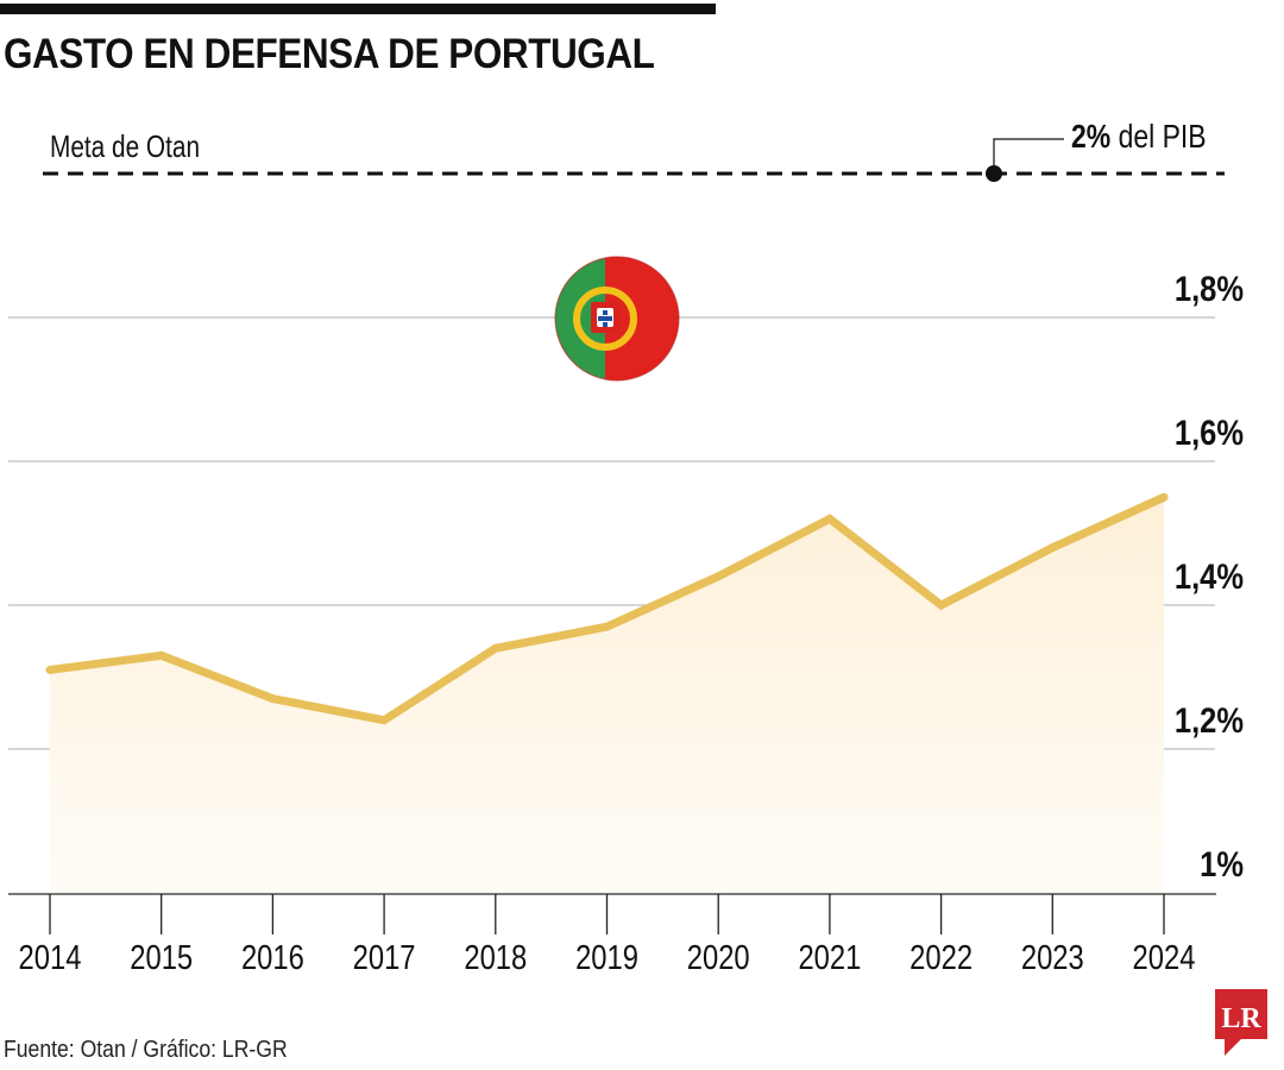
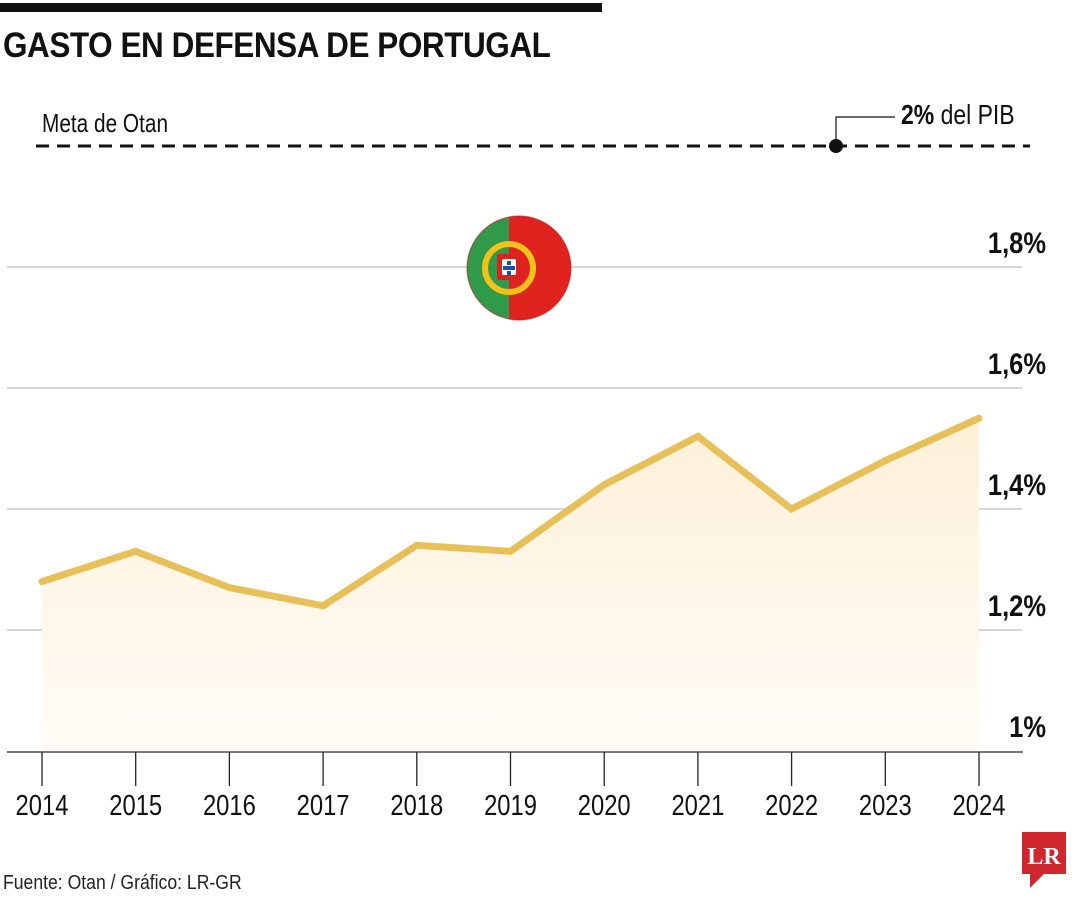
2014: 1,31% -> 1,28%
2019: 1,37% -> 1,33%
